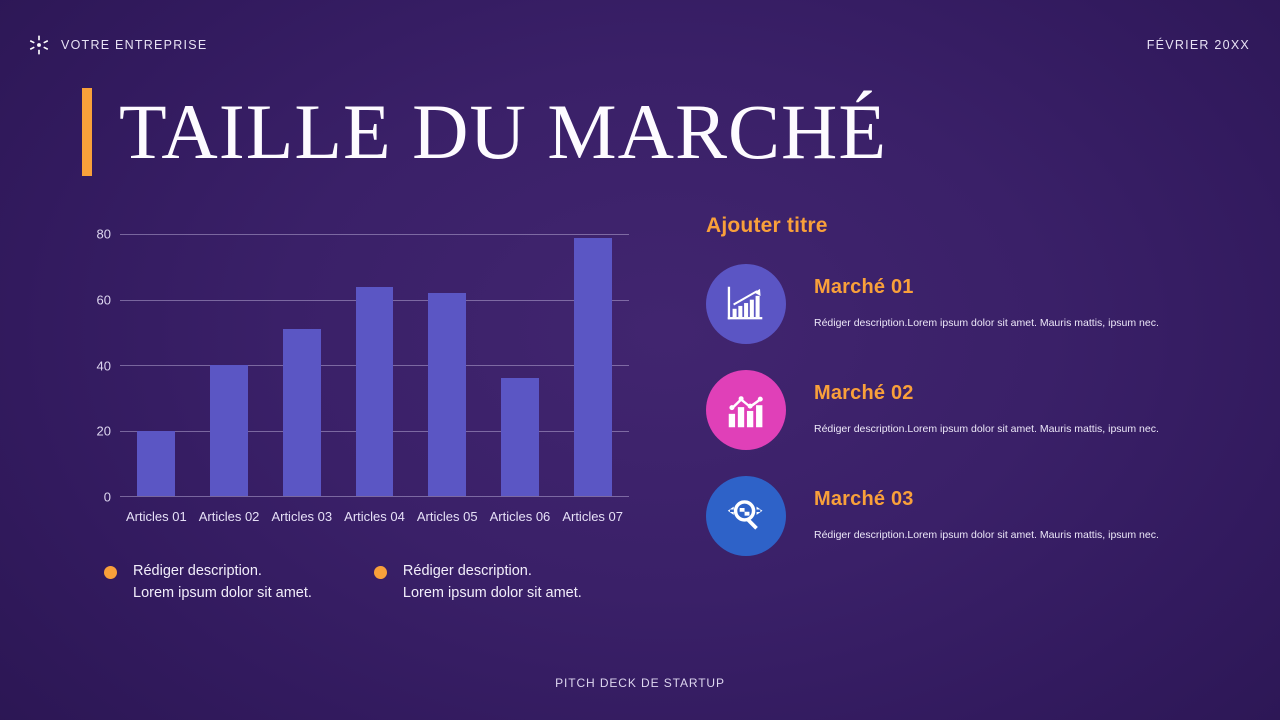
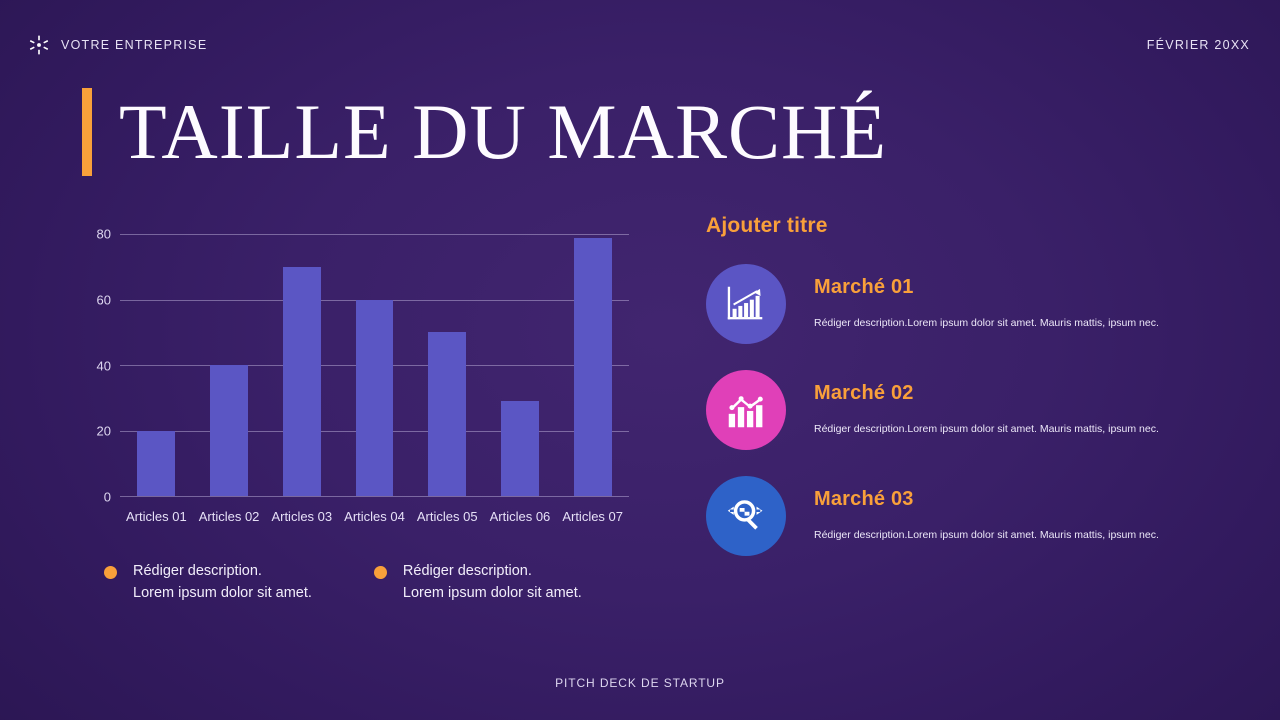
Articles 03: 51 -> 70
Articles 04: 64 -> 60
Articles 05: 62 -> 50
Articles 06: 36 -> 29
